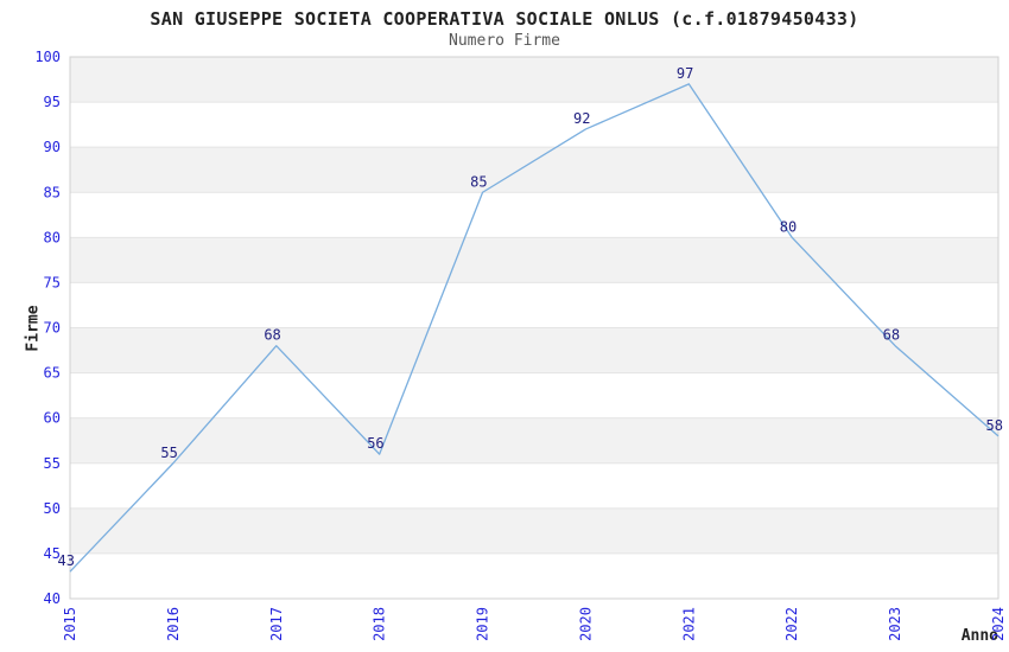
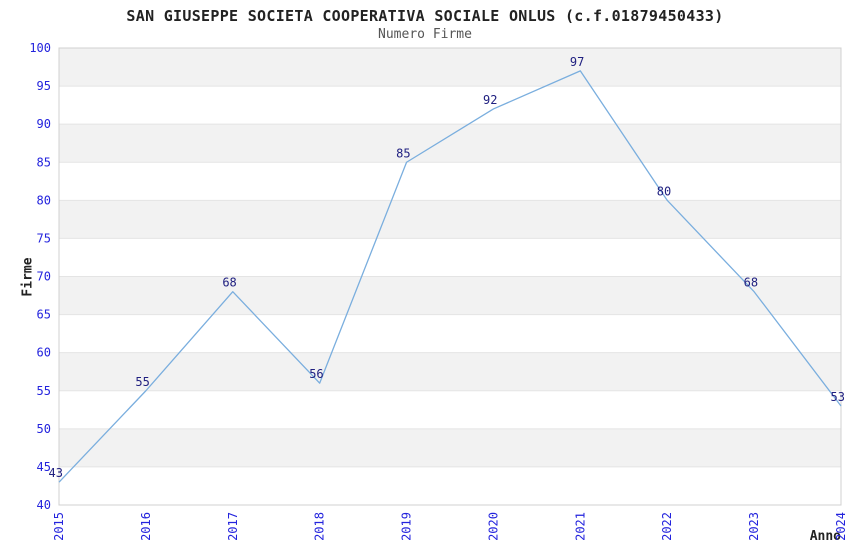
2024: 58 -> 53
